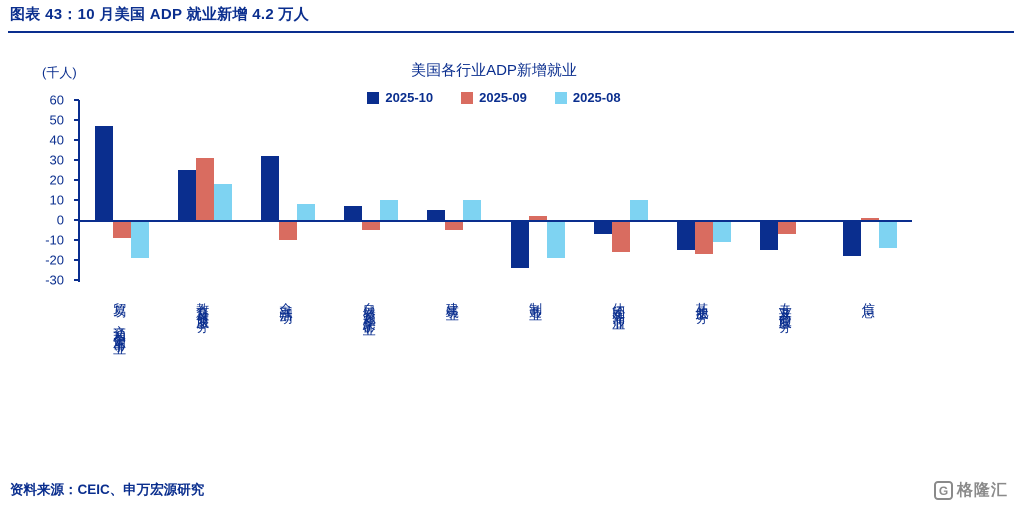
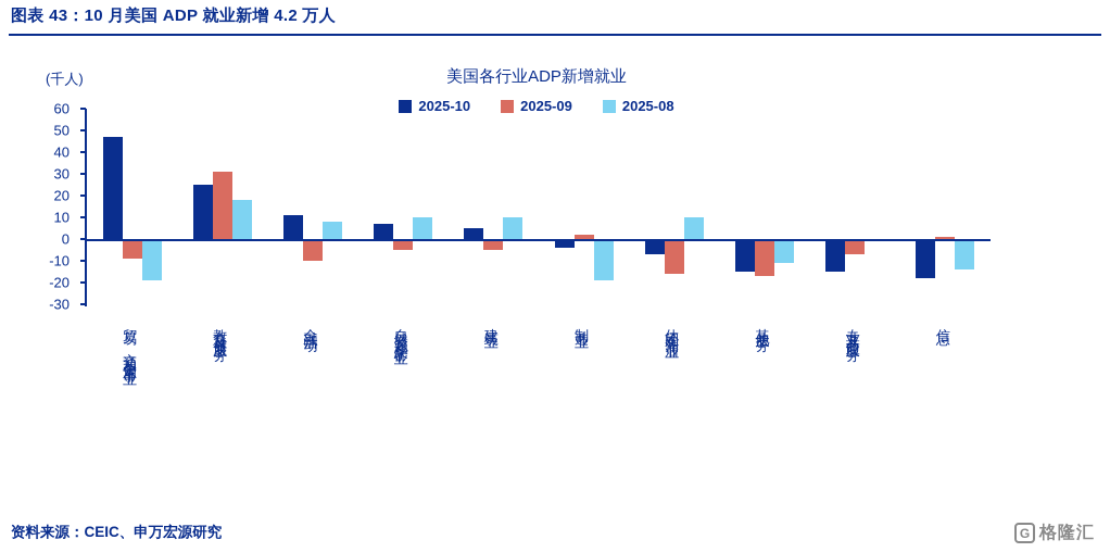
2025-10/金融活动: 32 -> 11
2025-10/制造业: -23 -> -3
